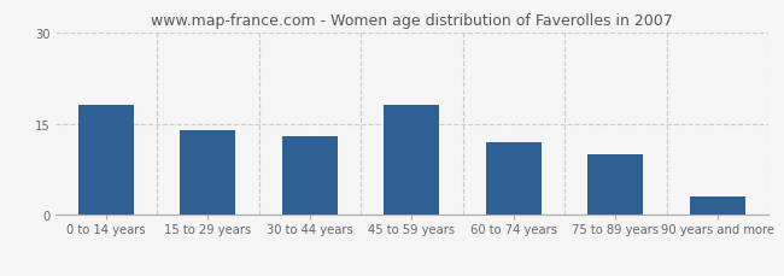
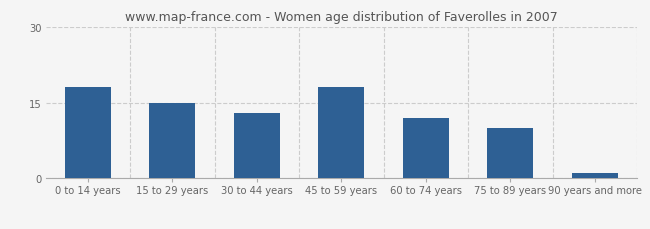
15 to 29 years: 14 -> 15
90 years and more: 3 -> 1
